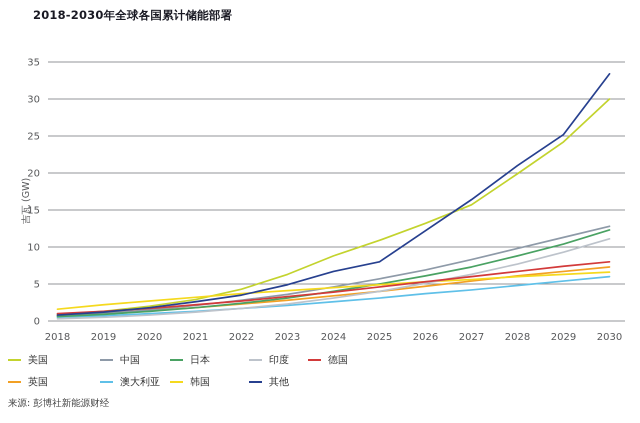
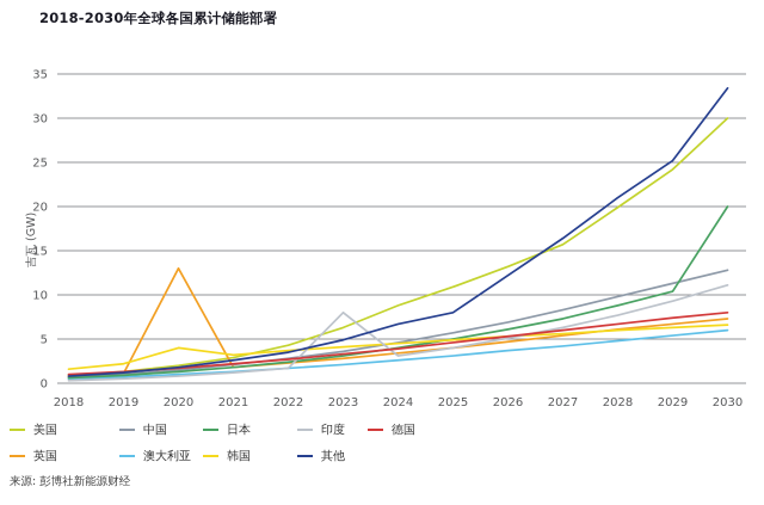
英国/2020: 1 -> 13
韩国/2020: 3 -> 4
印度/2023: 2 -> 8
日本/2030: 12 -> 20
